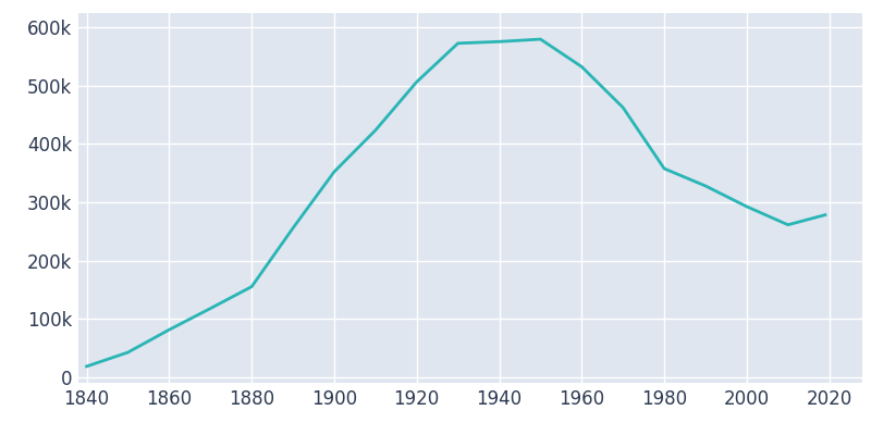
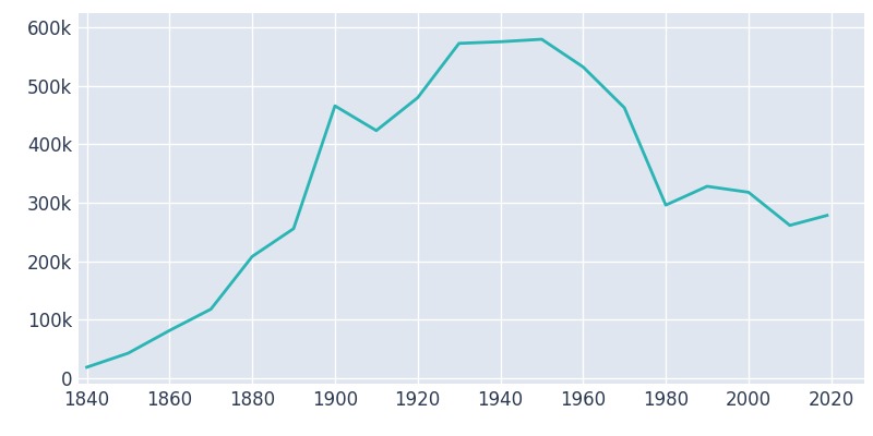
1880: 155k -> 208k
1900: 352k -> 466k
1920: 507k -> 480k
1980: 358k -> 296k
2000: 293k -> 318k
